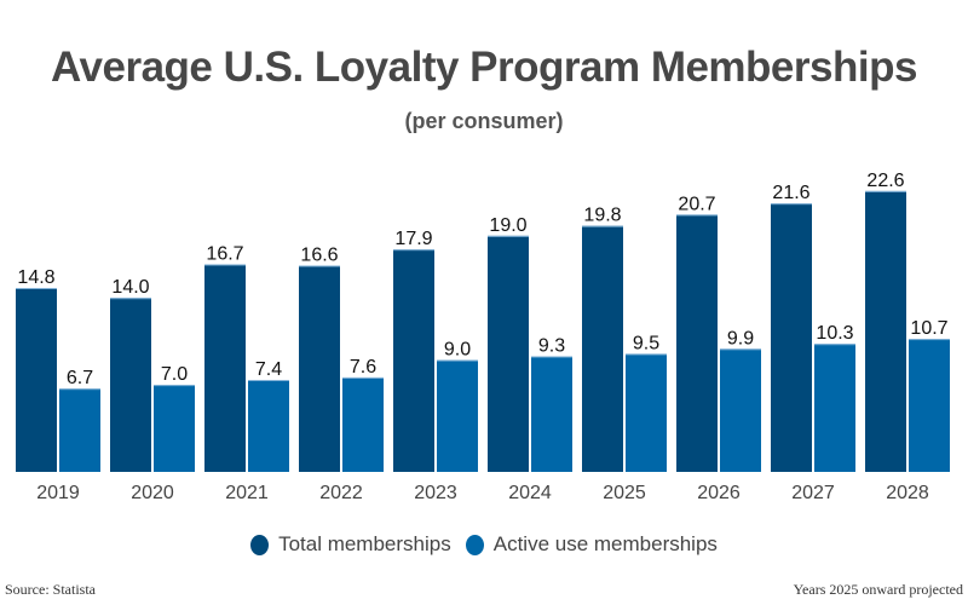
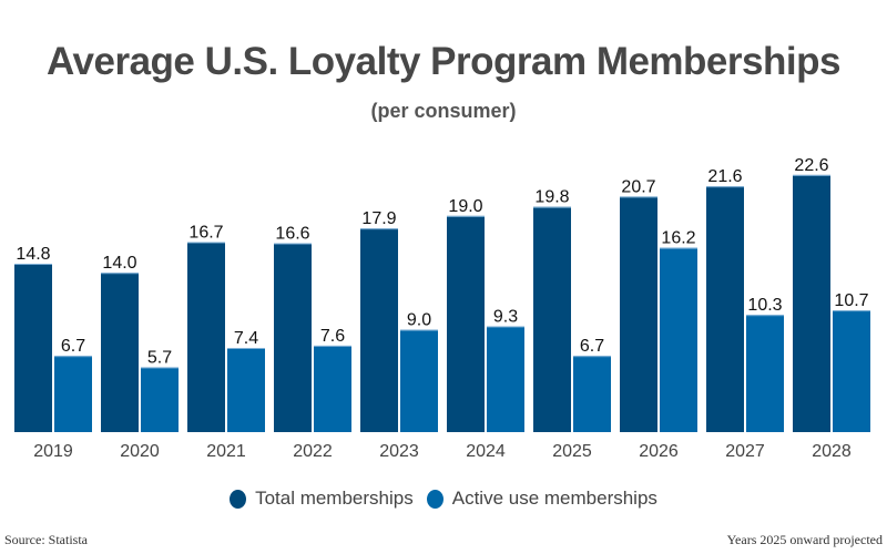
Active use memberships/2020: 7.0 -> 5.7
Active use memberships/2025: 9.5 -> 6.7
Active use memberships/2026: 9.9 -> 16.2
